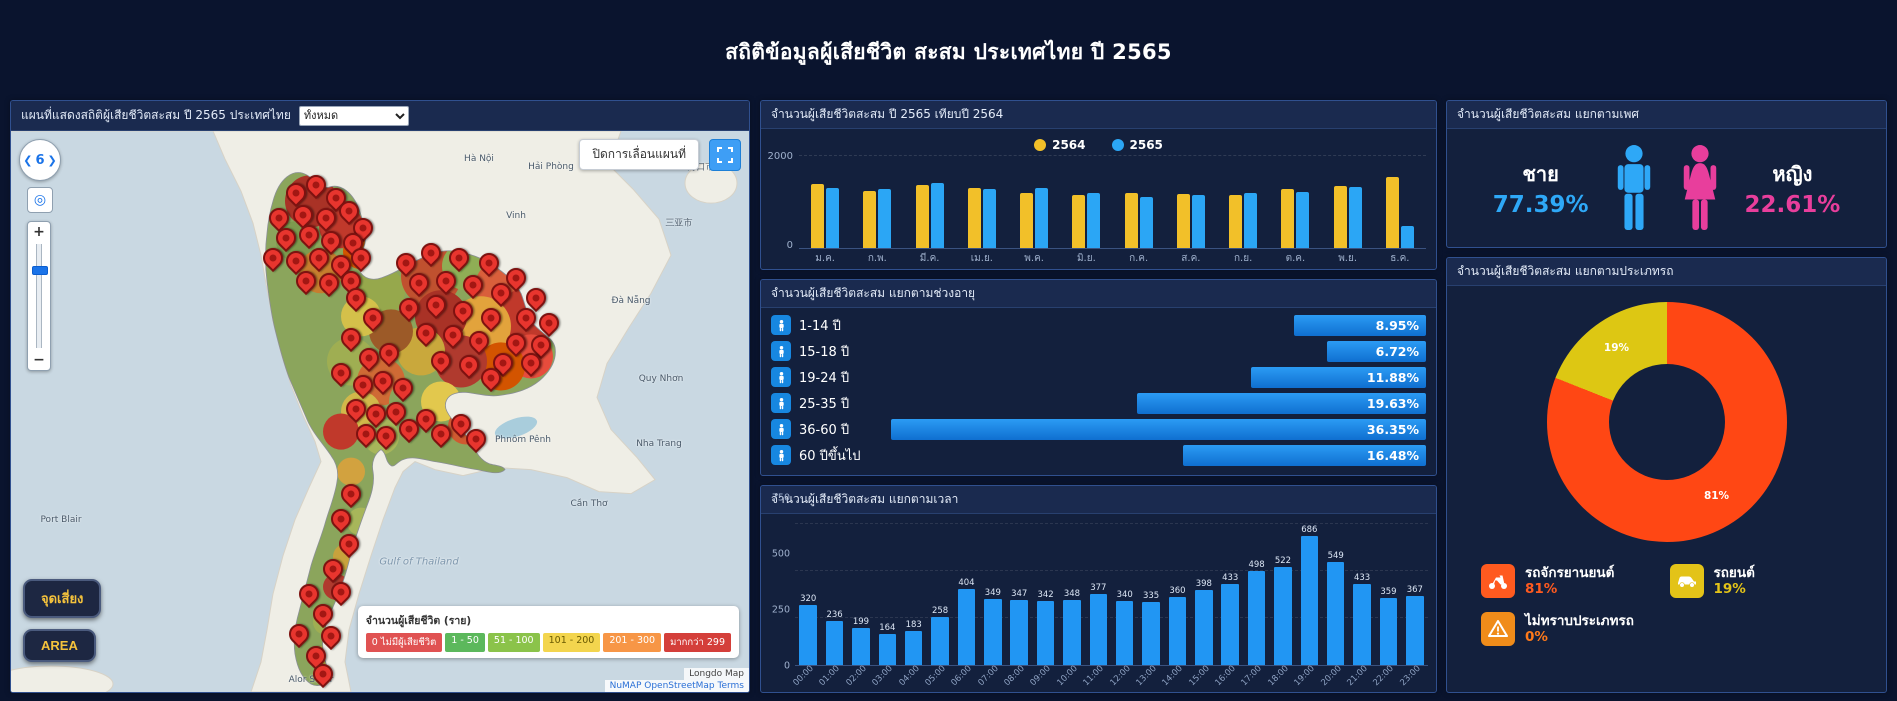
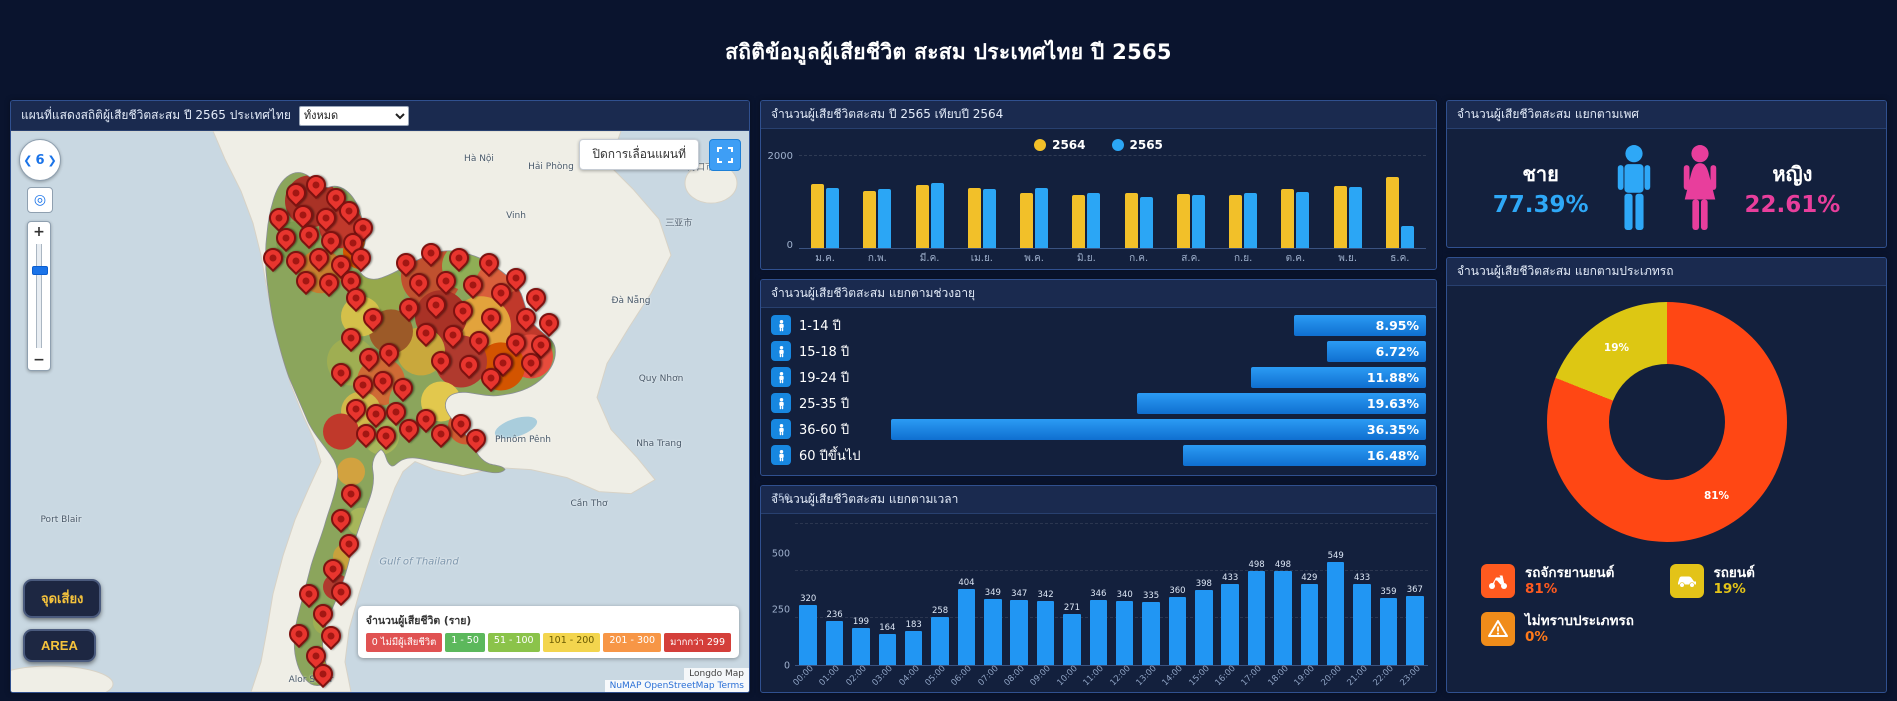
จำนวนผู้เสียชีวิตสะสม แยกตามเวลา/10:00: 348 -> 271
จำนวนผู้เสียชีวิตสะสม แยกตามเวลา/11:00: 377 -> 346
จำนวนผู้เสียชีวิตสะสม แยกตามเวลา/18:00: 522 -> 498
จำนวนผู้เสียชีวิตสะสม แยกตามเวลา/19:00: 686 -> 429
